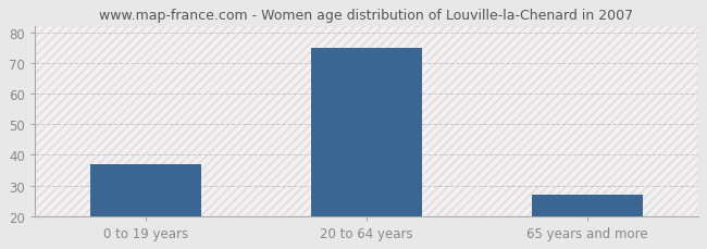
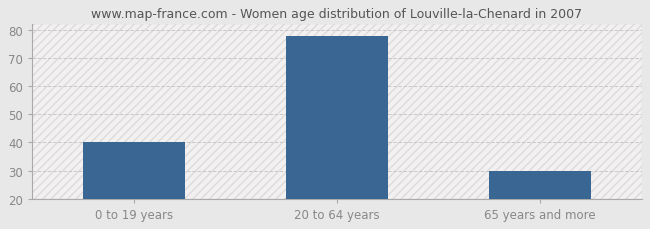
0 to 19 years: 37 -> 40
20 to 64 years: 75 -> 78
65 years and more: 27 -> 30
